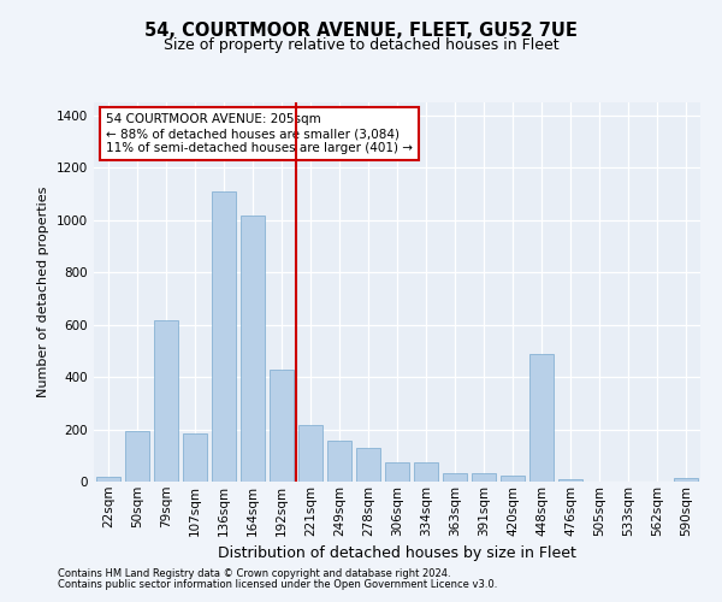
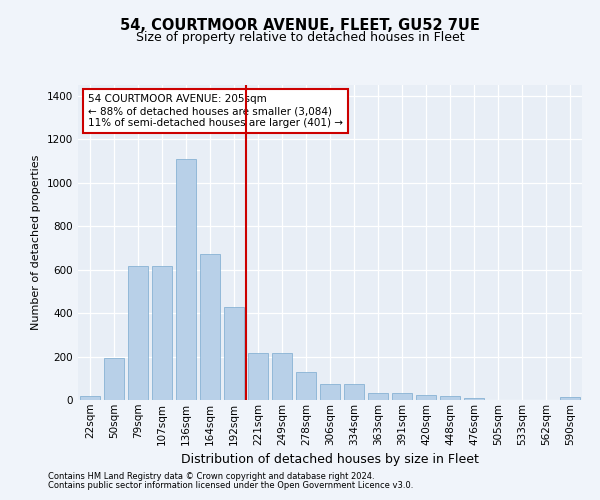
107sqm: 185 -> 615
164sqm: 1015 -> 670
249sqm: 155 -> 215
448sqm: 490 -> 18
